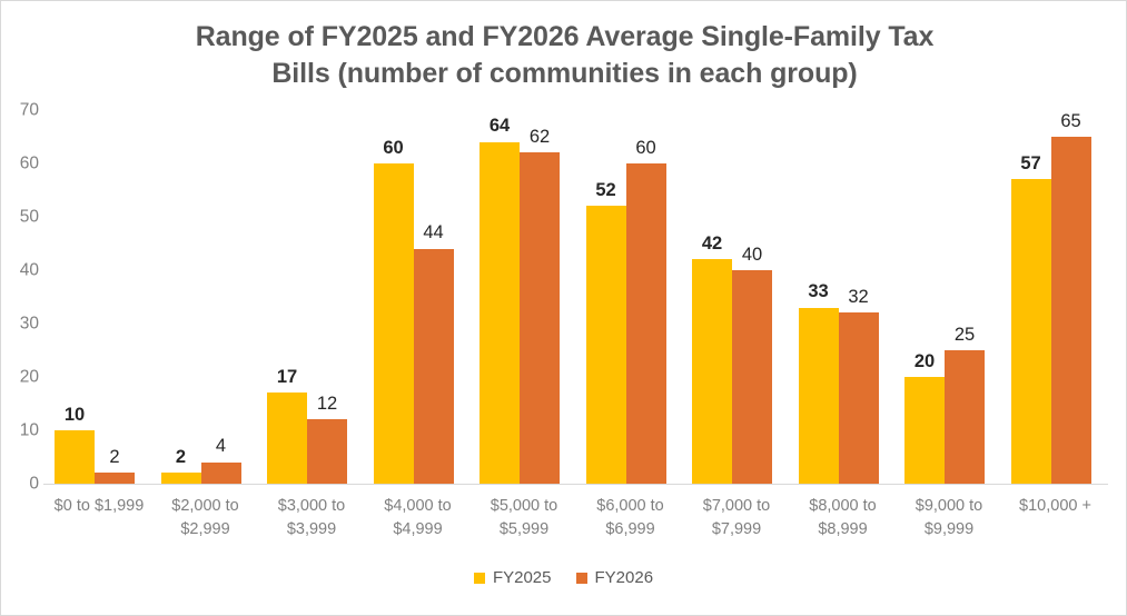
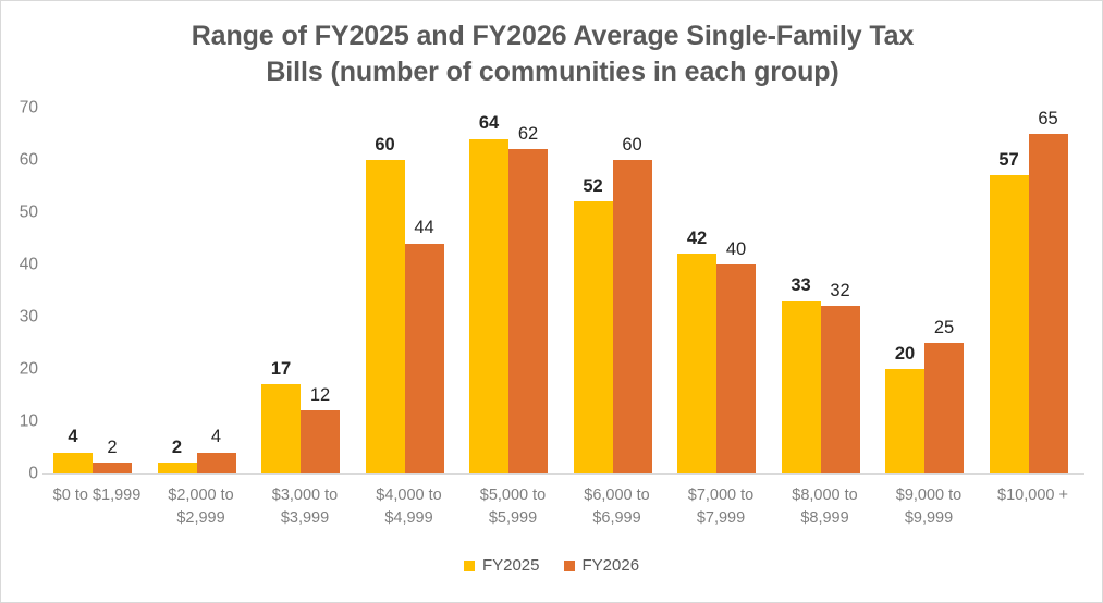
FY2025/$0 to $1,999: 10 -> 4
